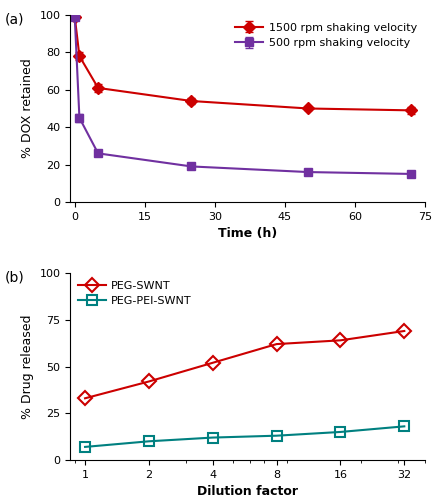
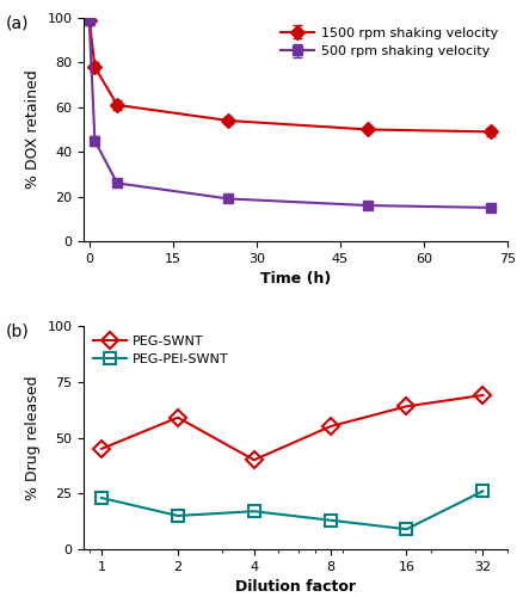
PEG-SWNT/1: 33 -> 45
PEG-PEI-SWNT/1: 7 -> 23
PEG-SWNT/2: 42 -> 59
PEG-PEI-SWNT/2: 10 -> 15
PEG-SWNT/4: 52 -> 40
PEG-PEI-SWNT/4: 12 -> 17
PEG-SWNT/8: 62 -> 55
PEG-PEI-SWNT/16: 15 -> 9
PEG-PEI-SWNT/32: 18 -> 26
